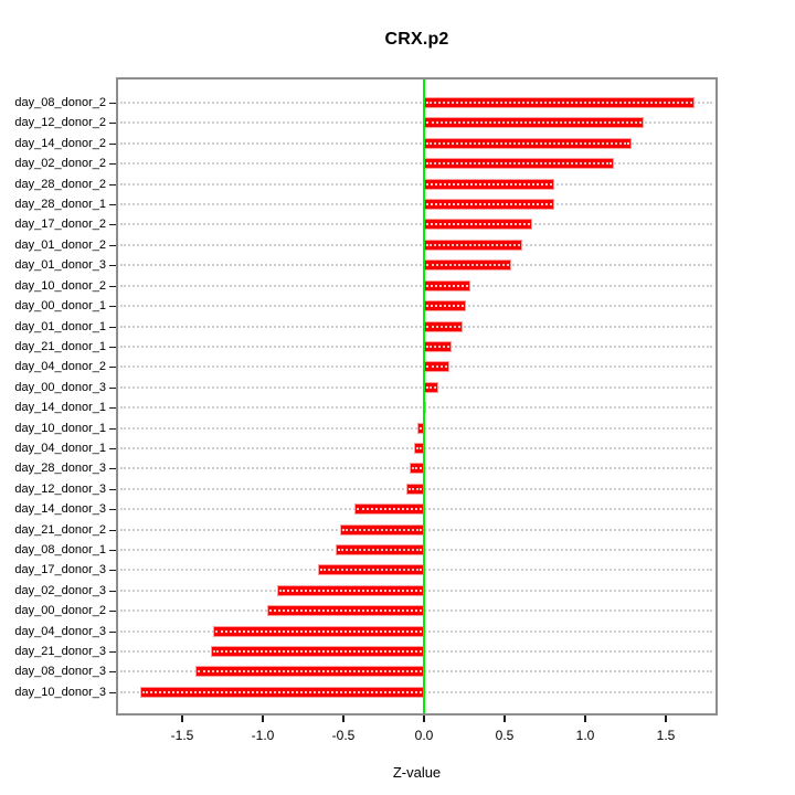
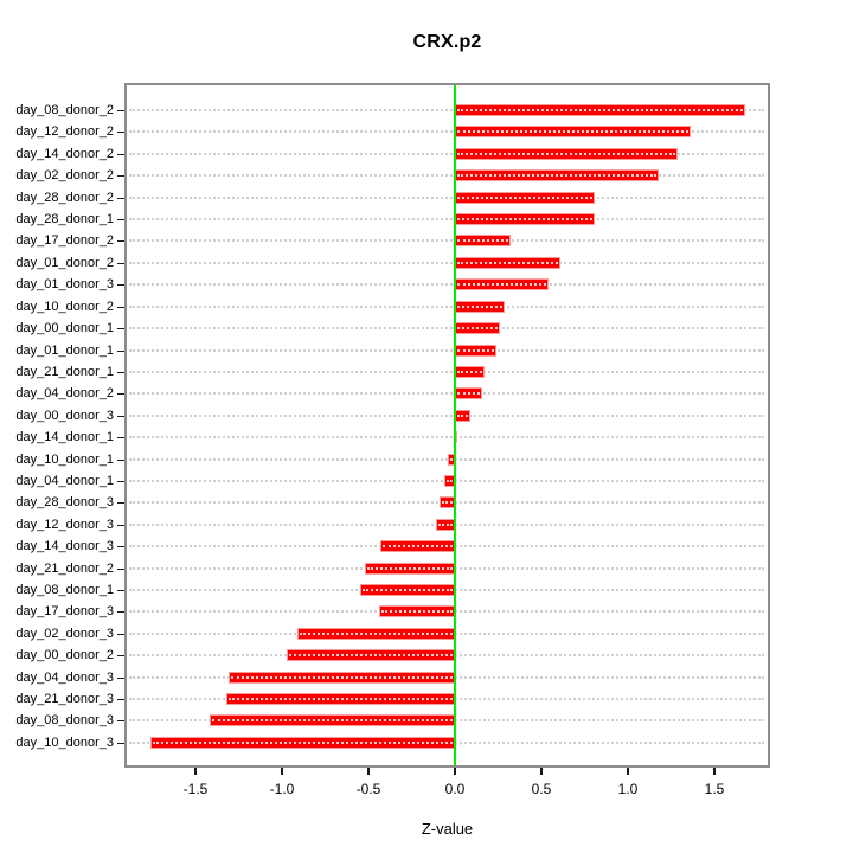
day_17_donor_2: 0.67 -> 0.32
day_17_donor_3: -0.66 -> -0.44
